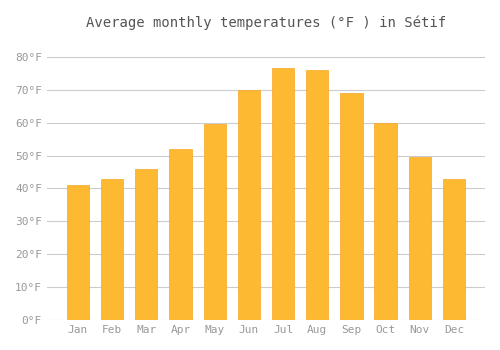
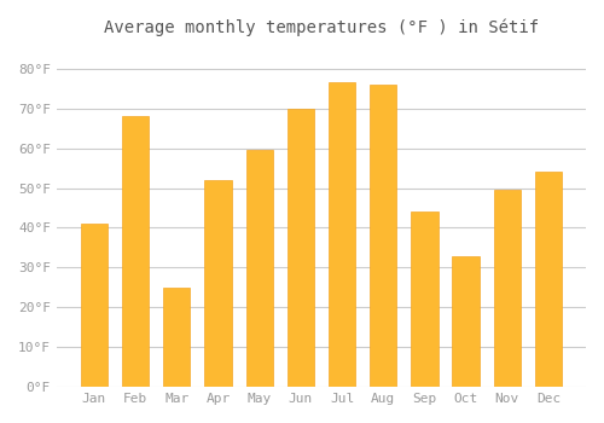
Feb: 43.0°F -> 68.0°F
Mar: 46.0°F -> 25.0°F
Sep: 69.0°F -> 44.0°F
Oct: 60.0°F -> 33.0°F
Dec: 43.0°F -> 54.0°F
